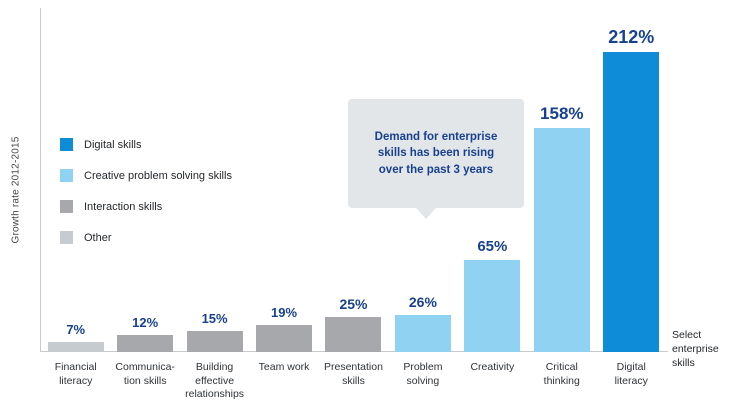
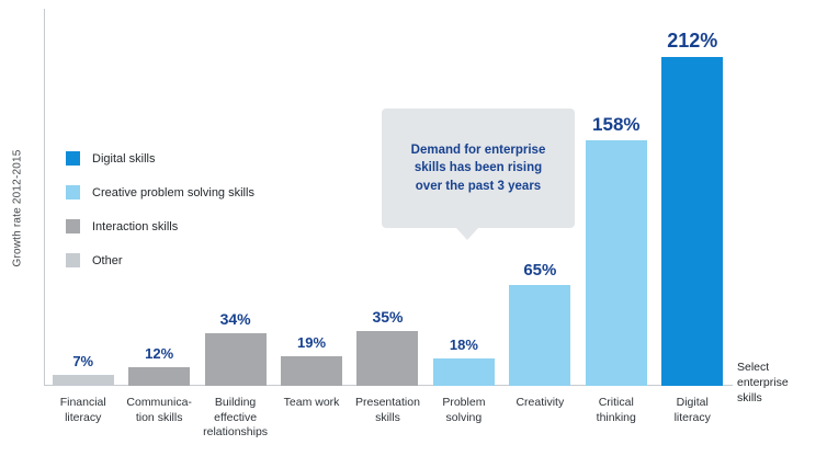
Building effective relationships: 15% -> 34%
Presentation skills: 25% -> 35%
Problem solving: 26% -> 18%
